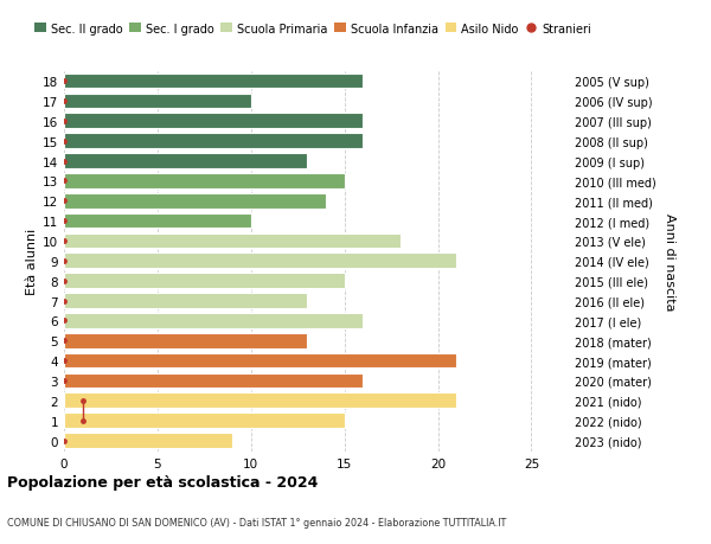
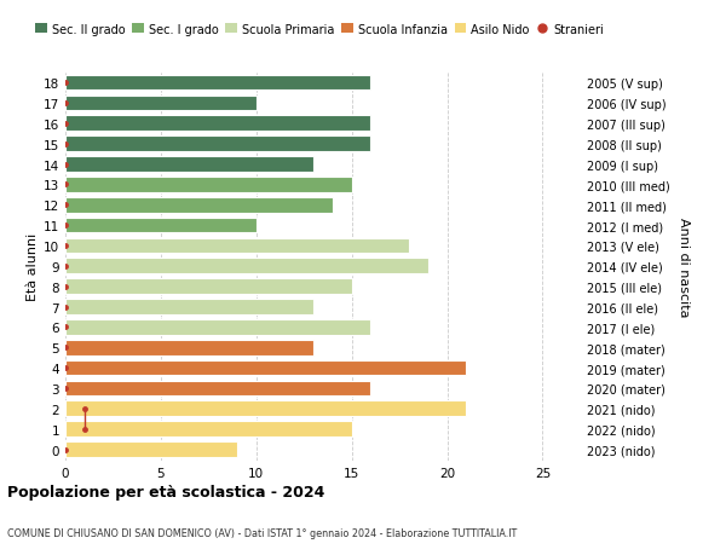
9: 21 -> 19
